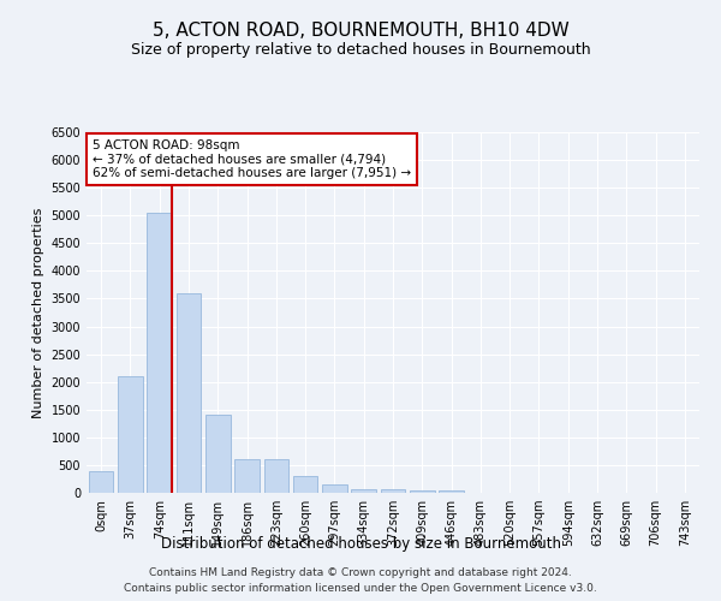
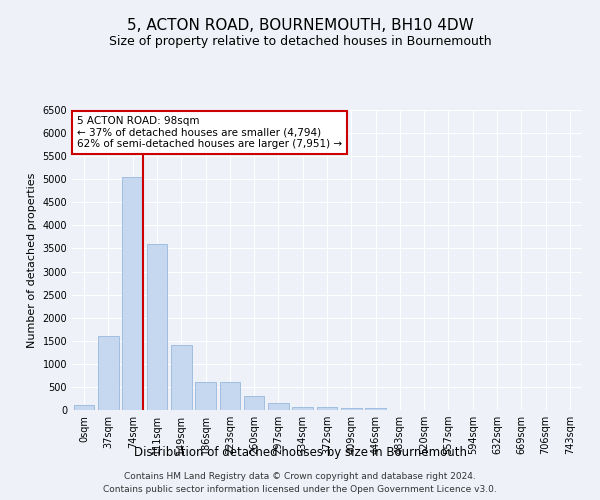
0sqm: 400 -> 100
37sqm: 2100 -> 1600
